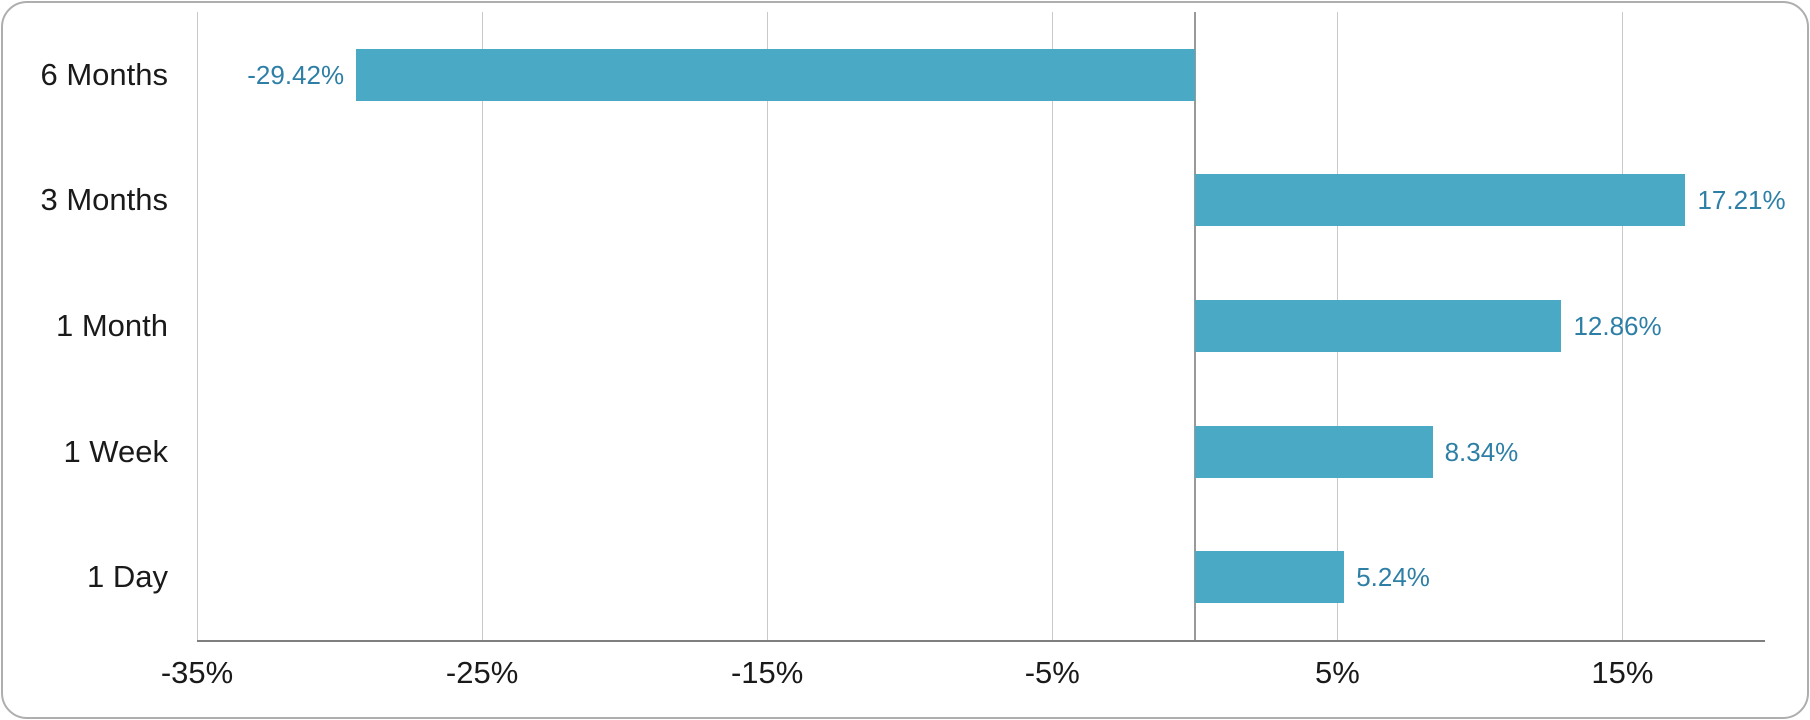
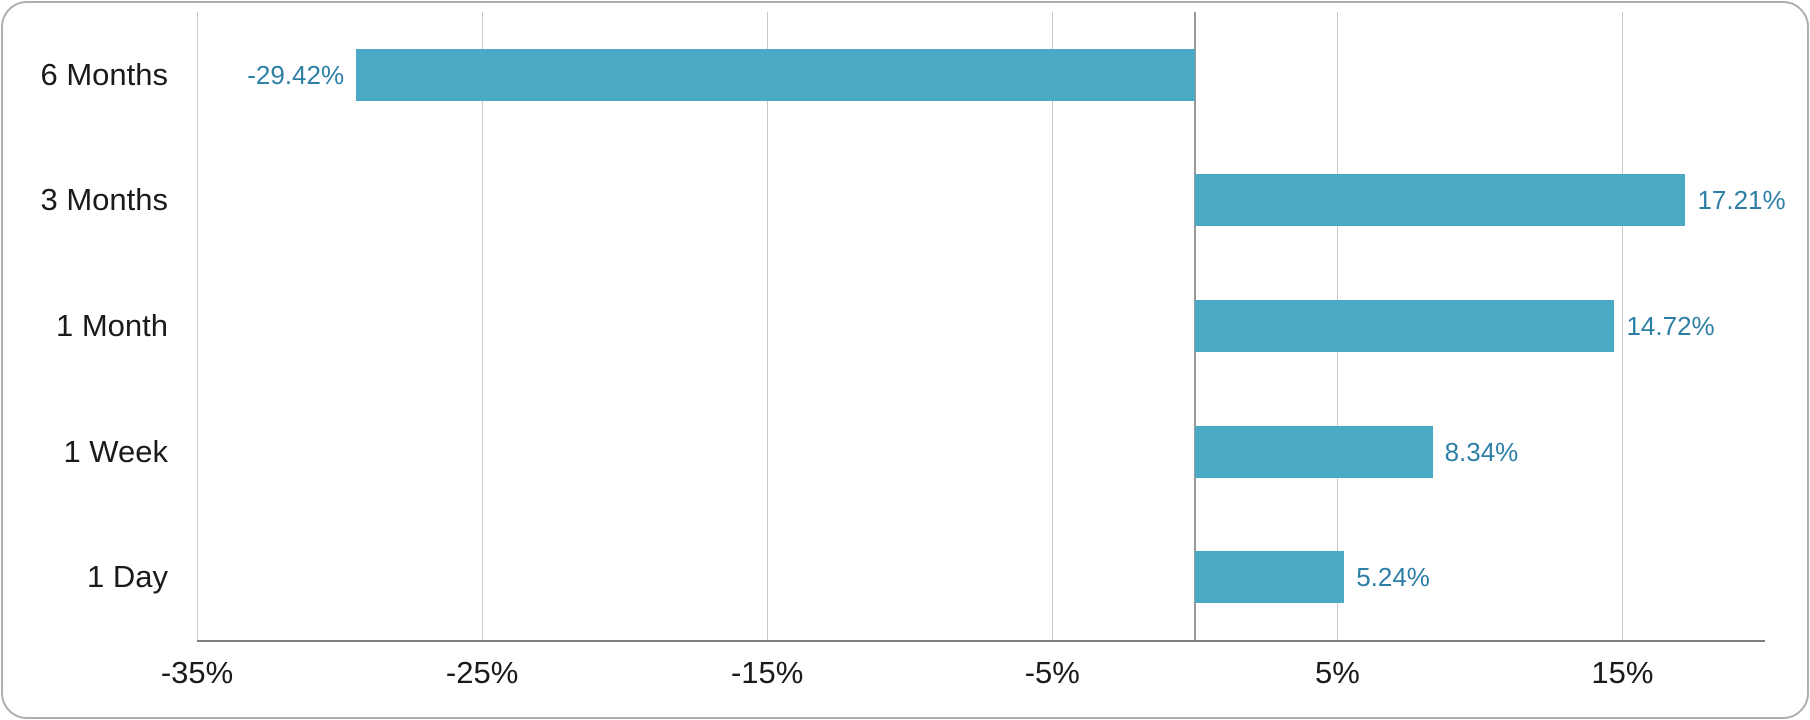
1 Month: 12.86% -> 14.72%
